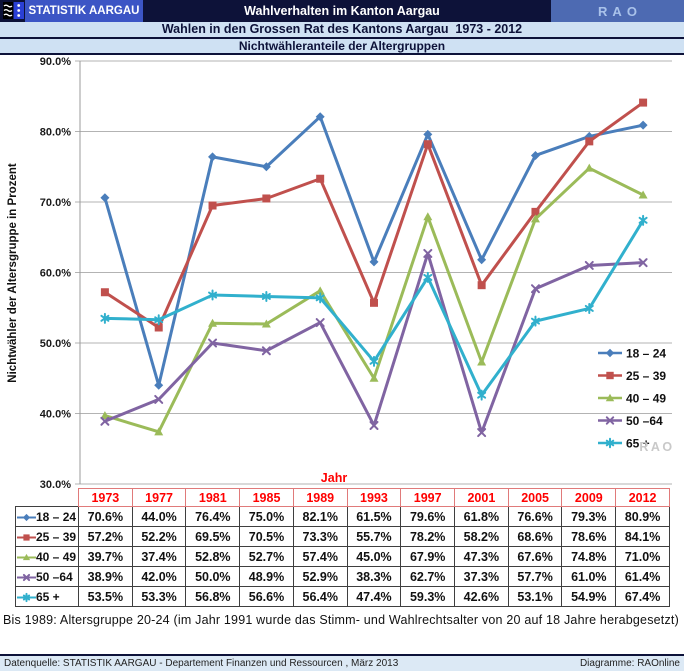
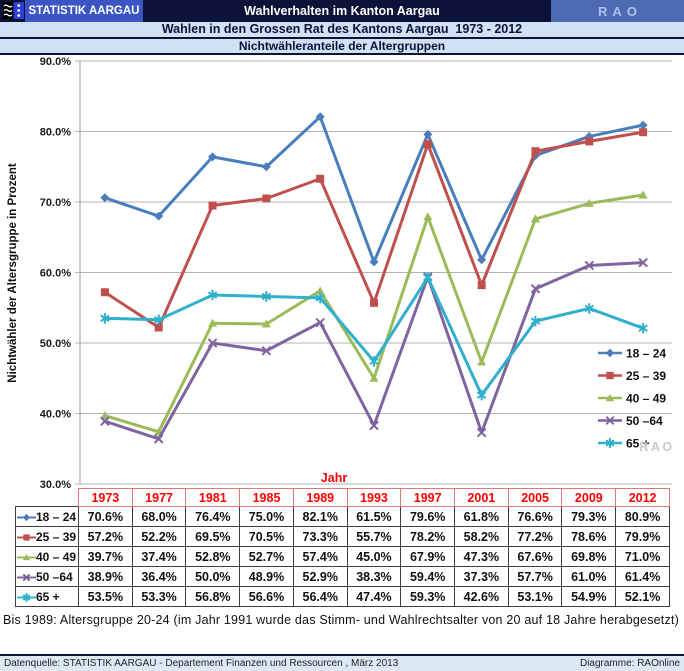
18 – 24/1977: 44.0% -> 68.0%
50 –64/1977: 42.0% -> 36.4%
50 –64/1997: 62.7% -> 59.4%
25 – 39/2005: 68.6% -> 77.2%
40 – 49/2009: 74.8% -> 69.8%
25 – 39/2012: 84.1% -> 79.9%
65 +/2012: 67.4% -> 52.1%
